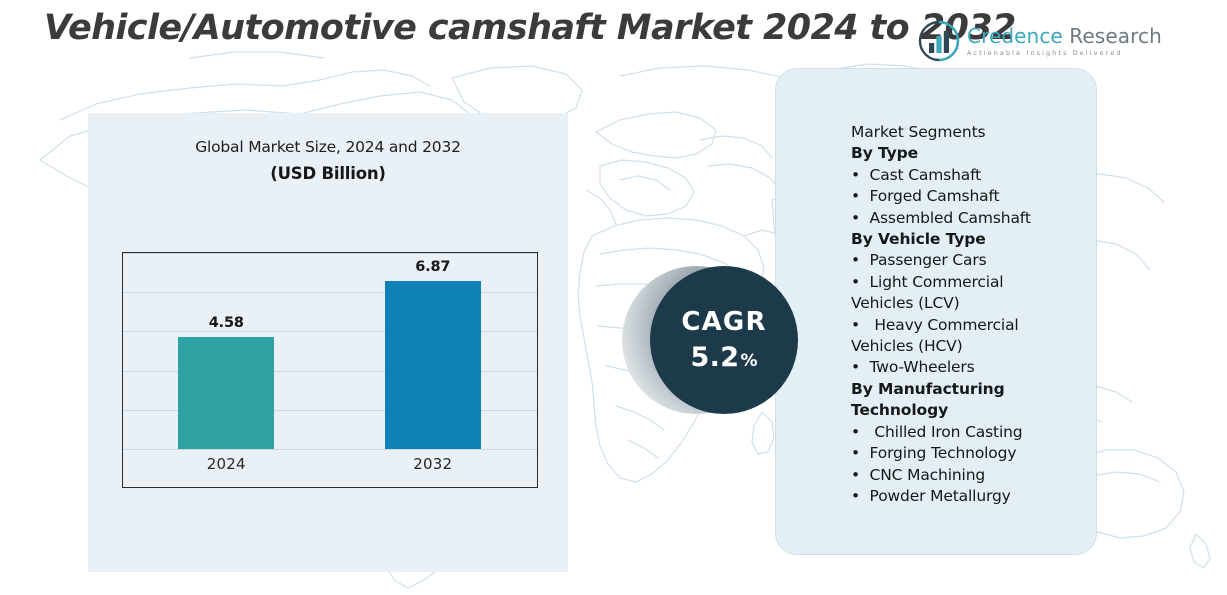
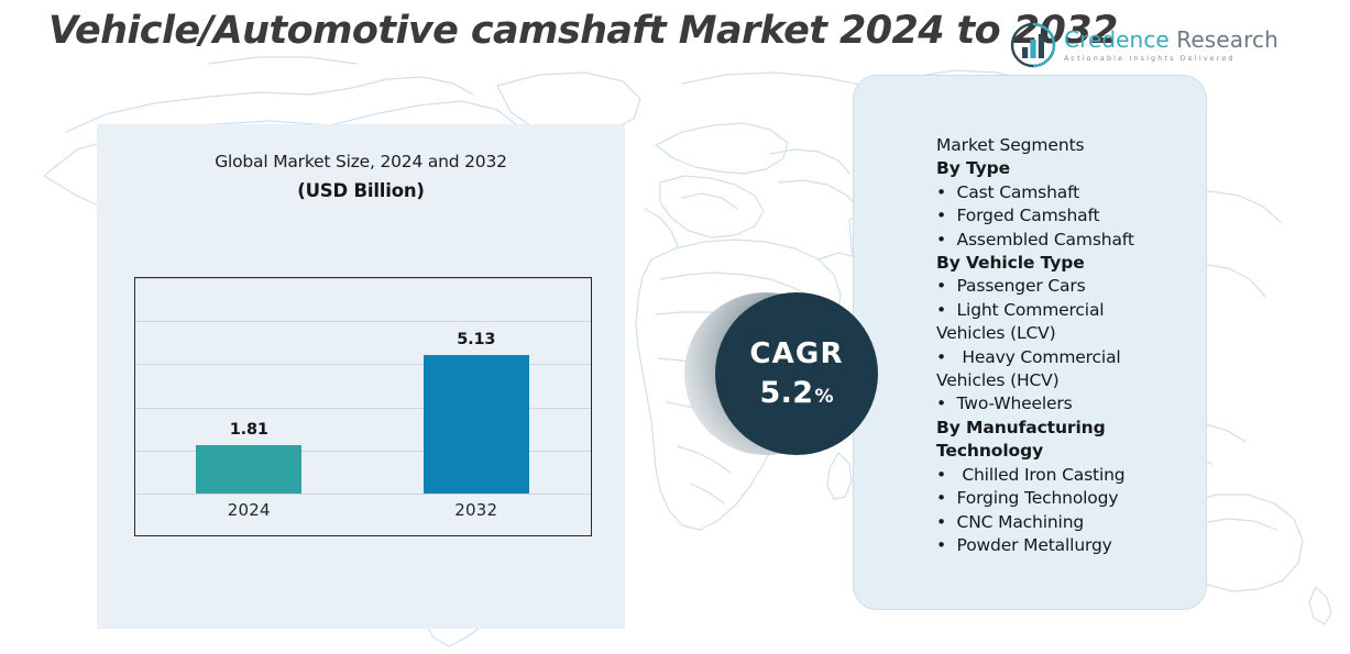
2024: 4.58 -> 1.81
2032: 6.87 -> 5.13
